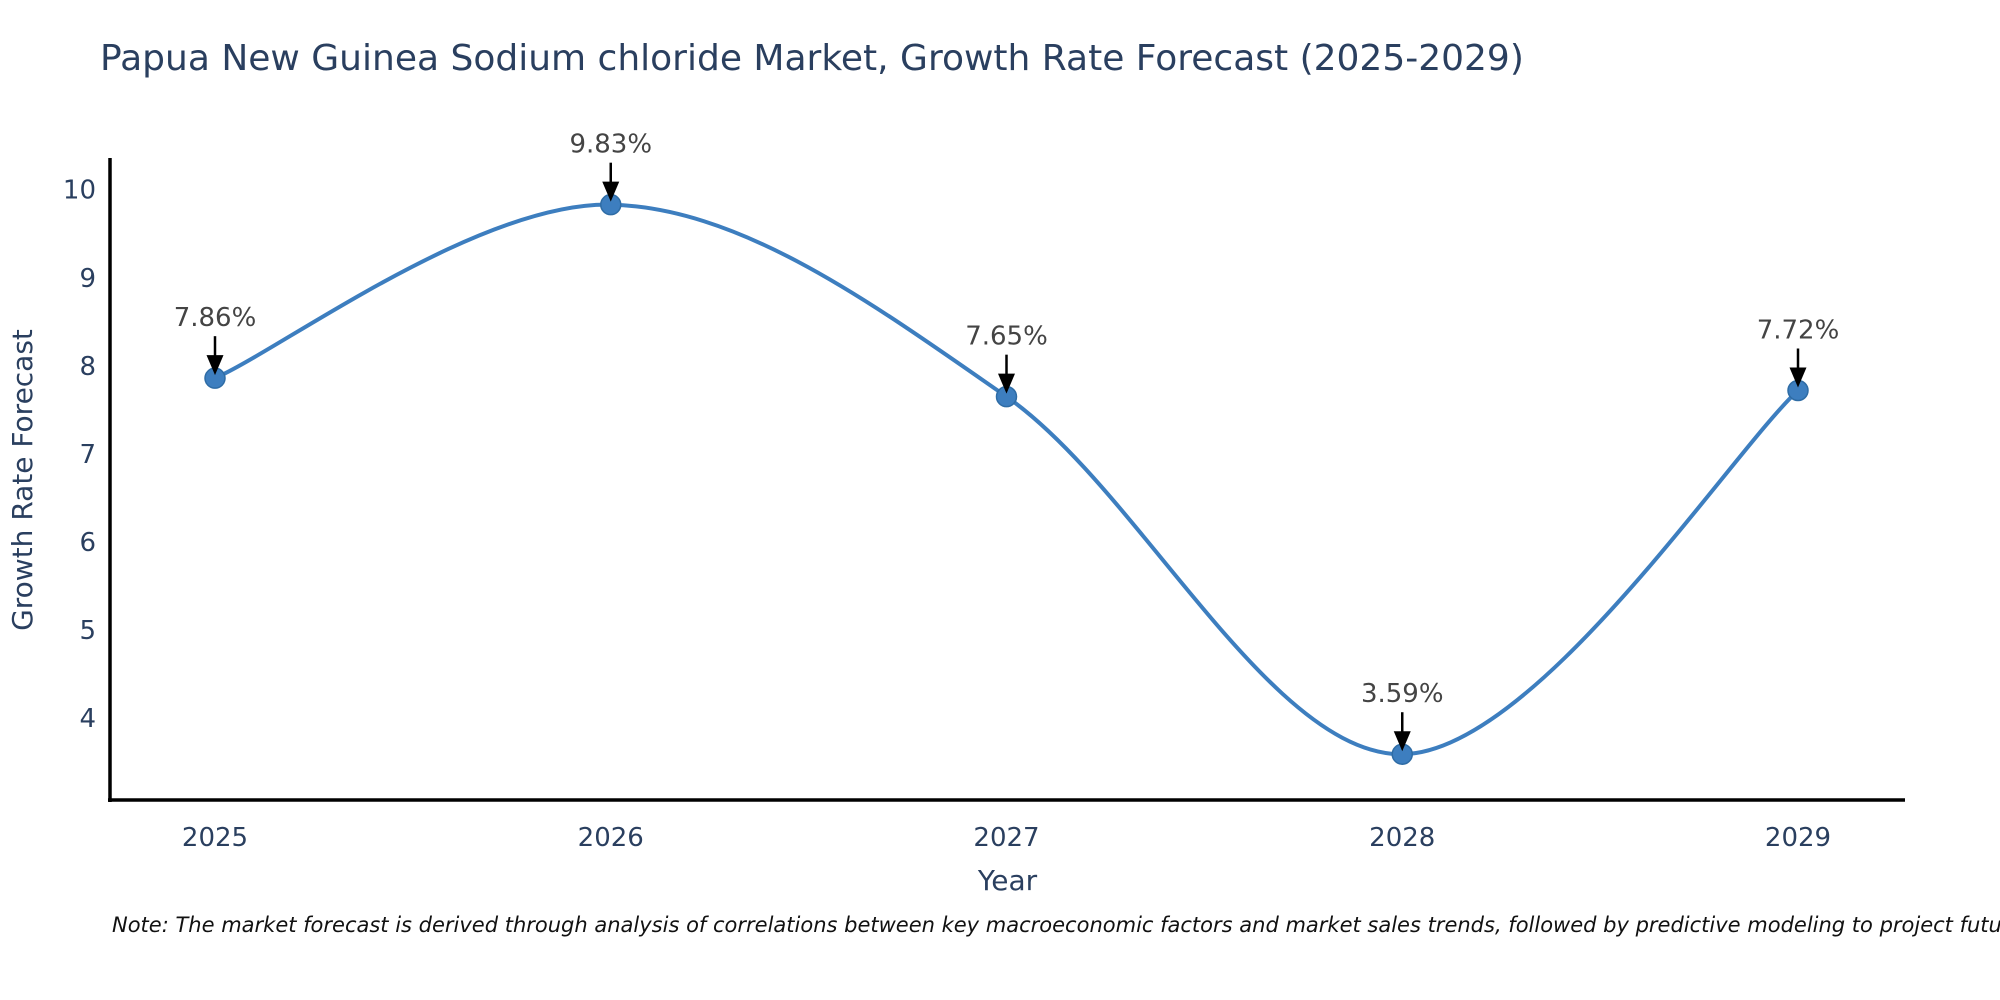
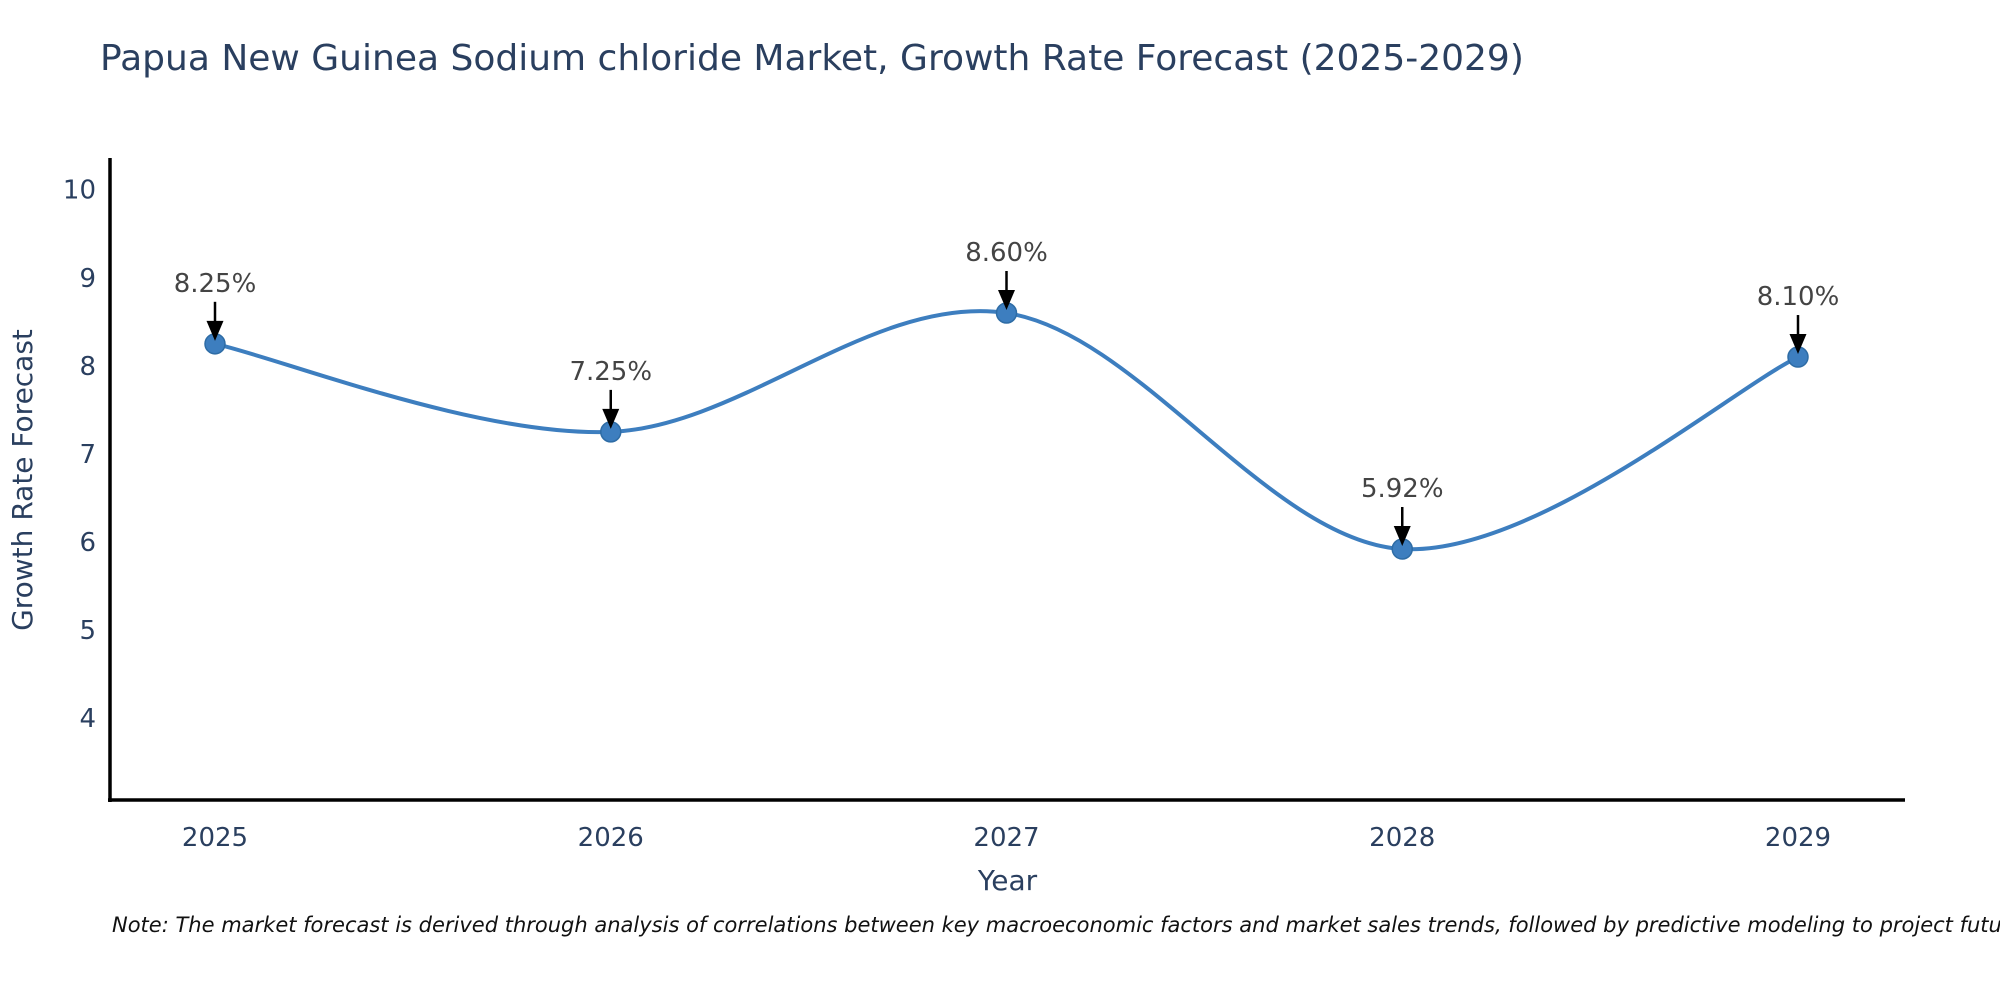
2025: 7.86% -> 8.25%
2026: 9.83% -> 7.25%
2027: 7.65% -> 8.60%
2028: 3.59% -> 5.92%
2029: 7.72% -> 8.10%
